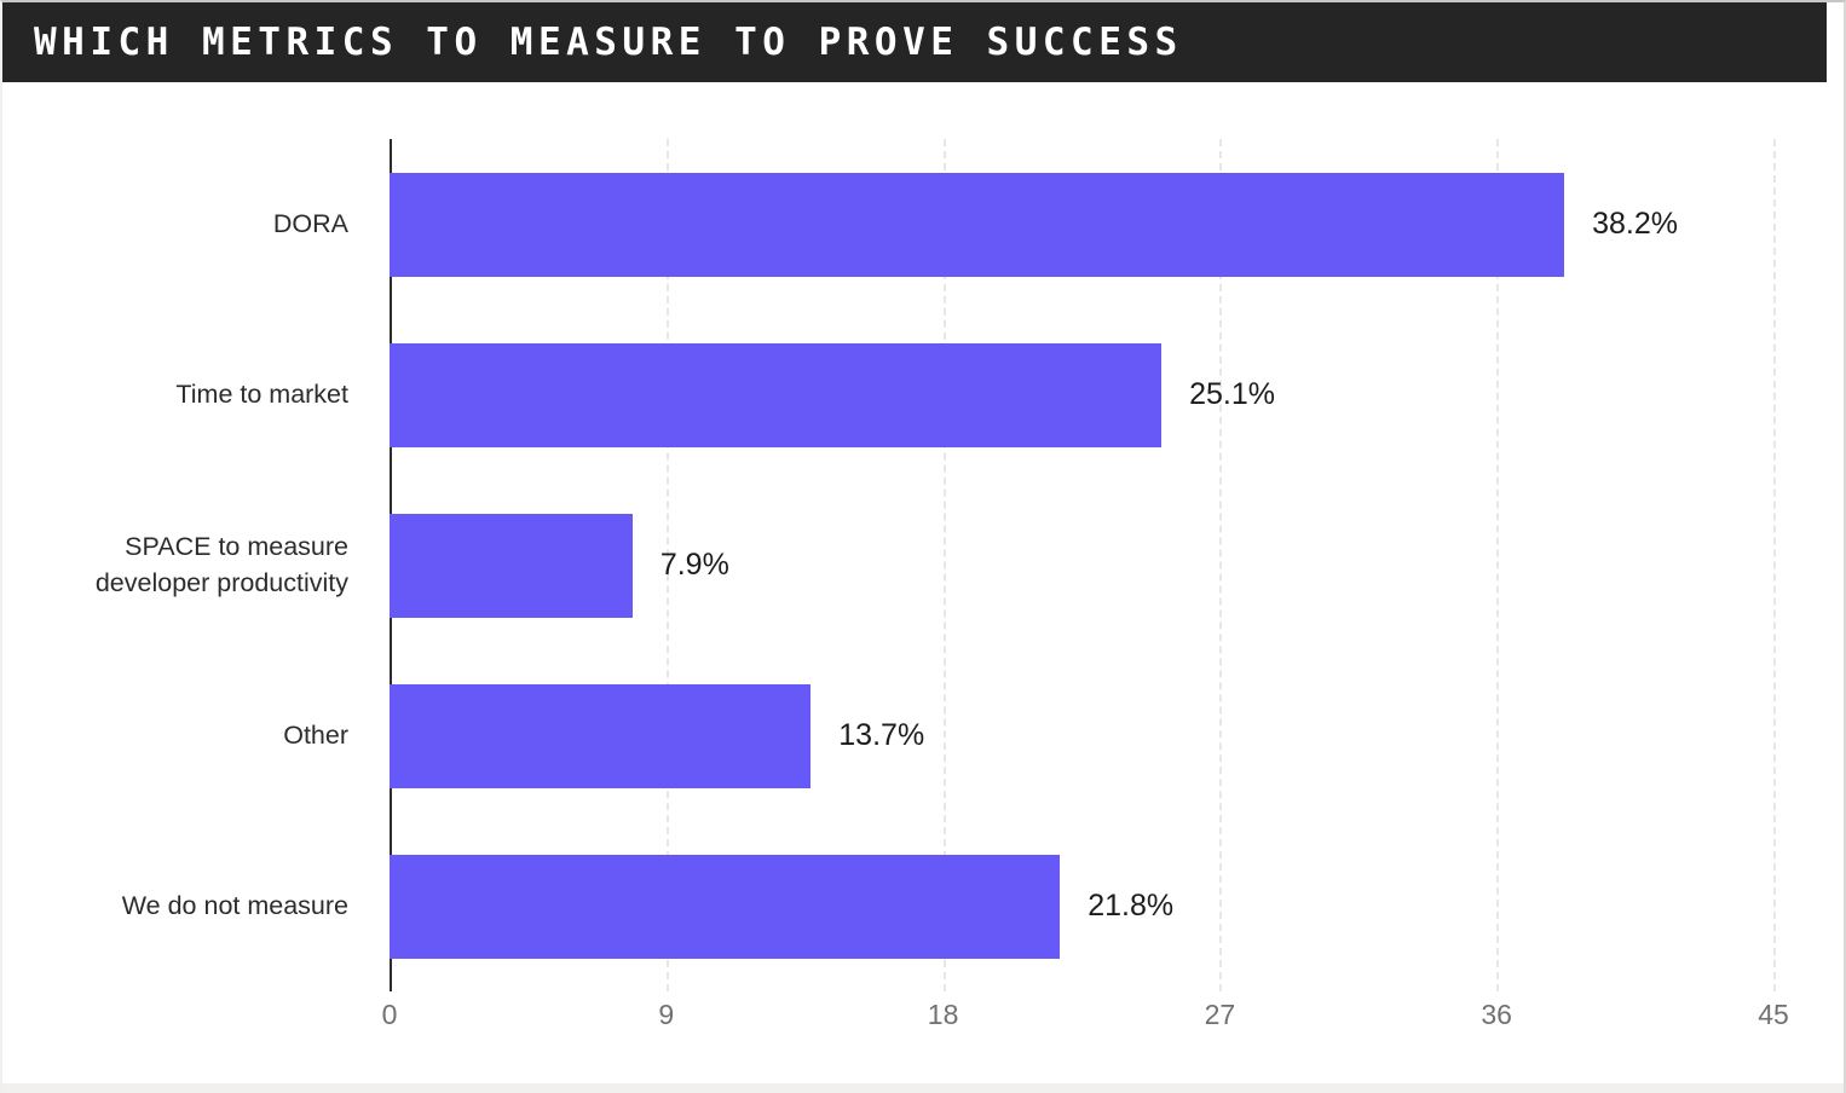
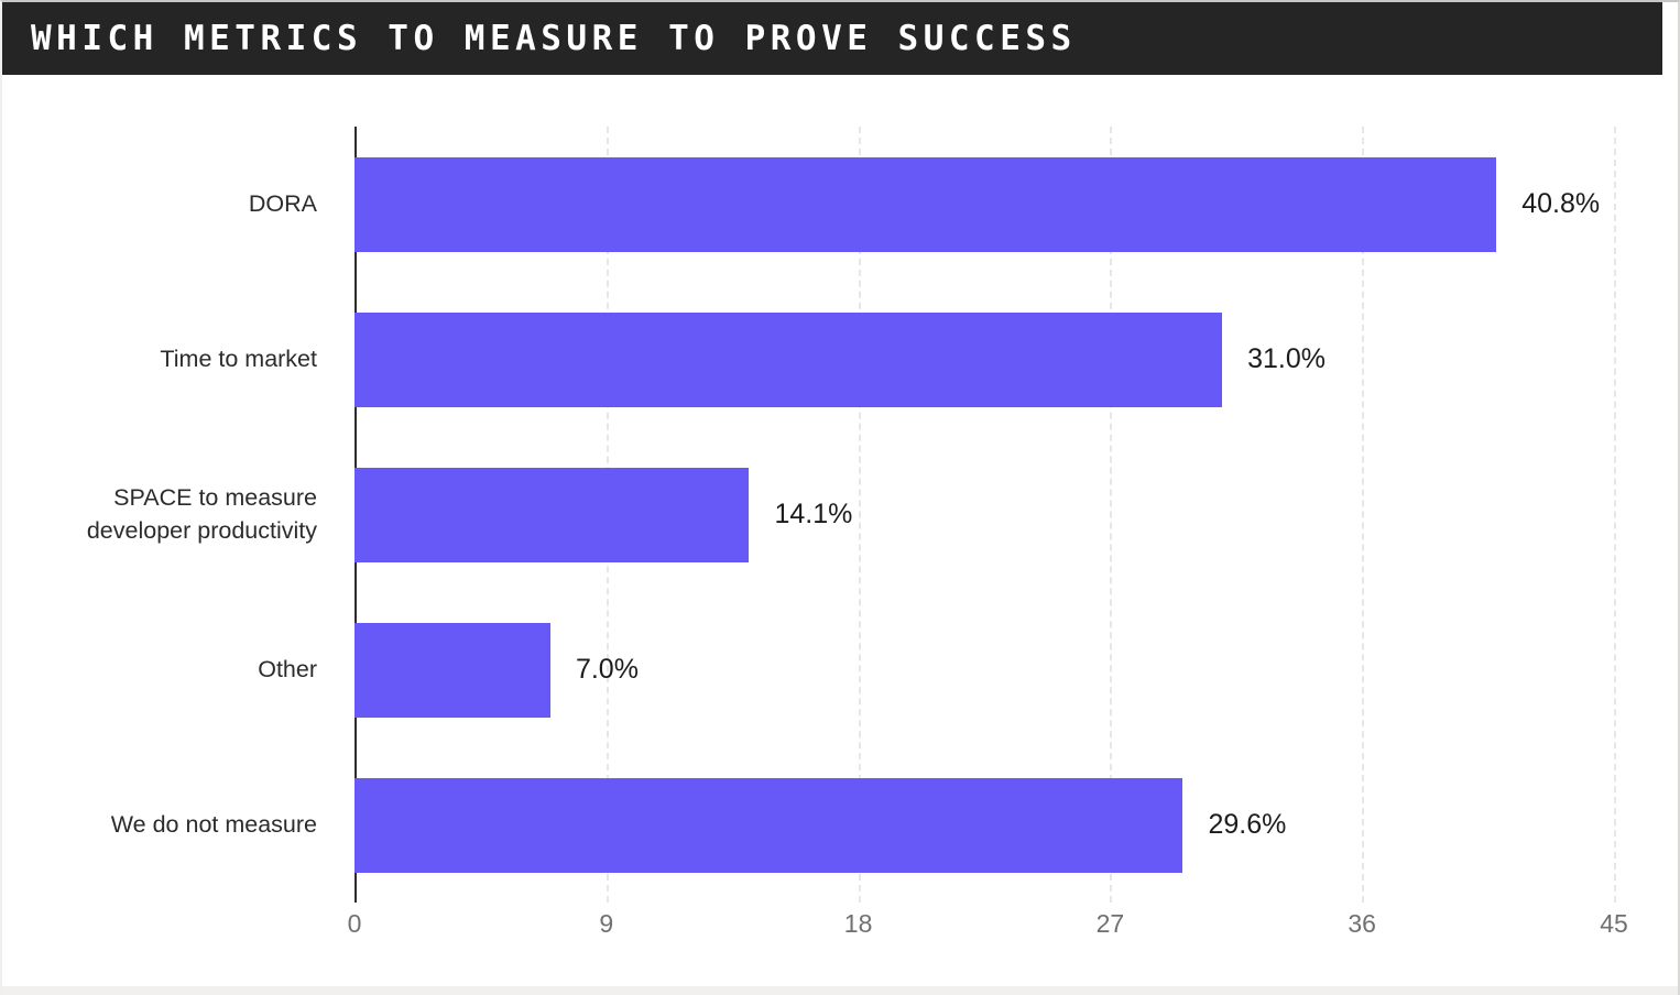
DORA: 38.2% -> 40.8%
Time to market: 25.1% -> 31.0%
SPACE to measure developer productivity: 7.9% -> 14.1%
Other: 13.7% -> 7.0%
We do not measure: 21.8% -> 29.6%
